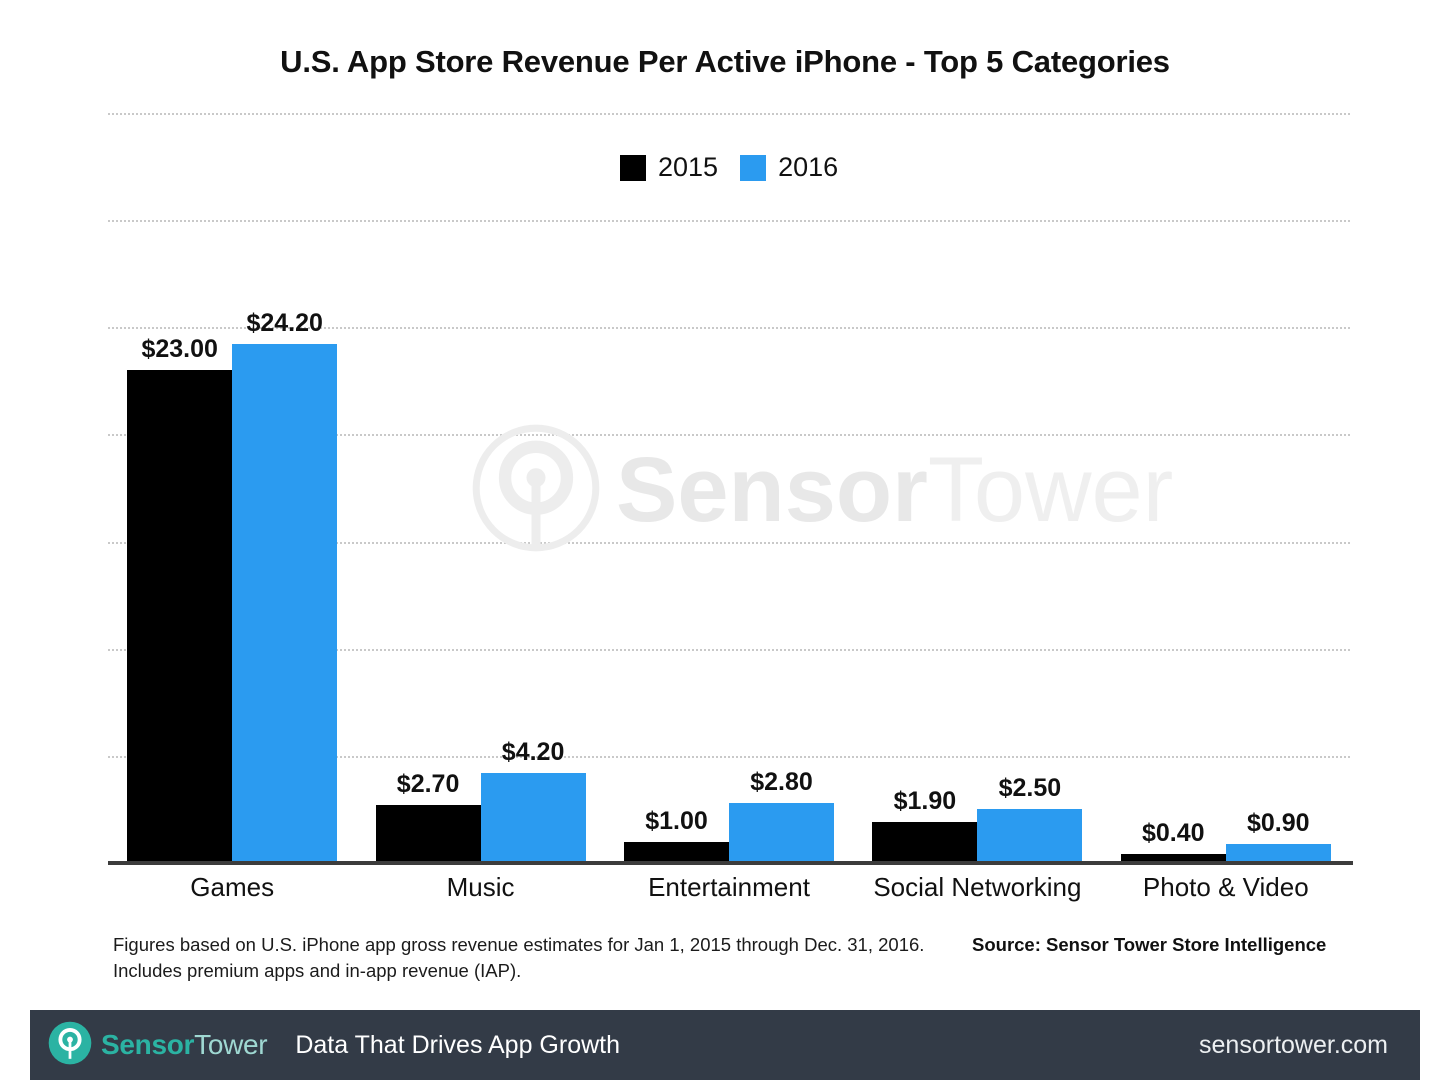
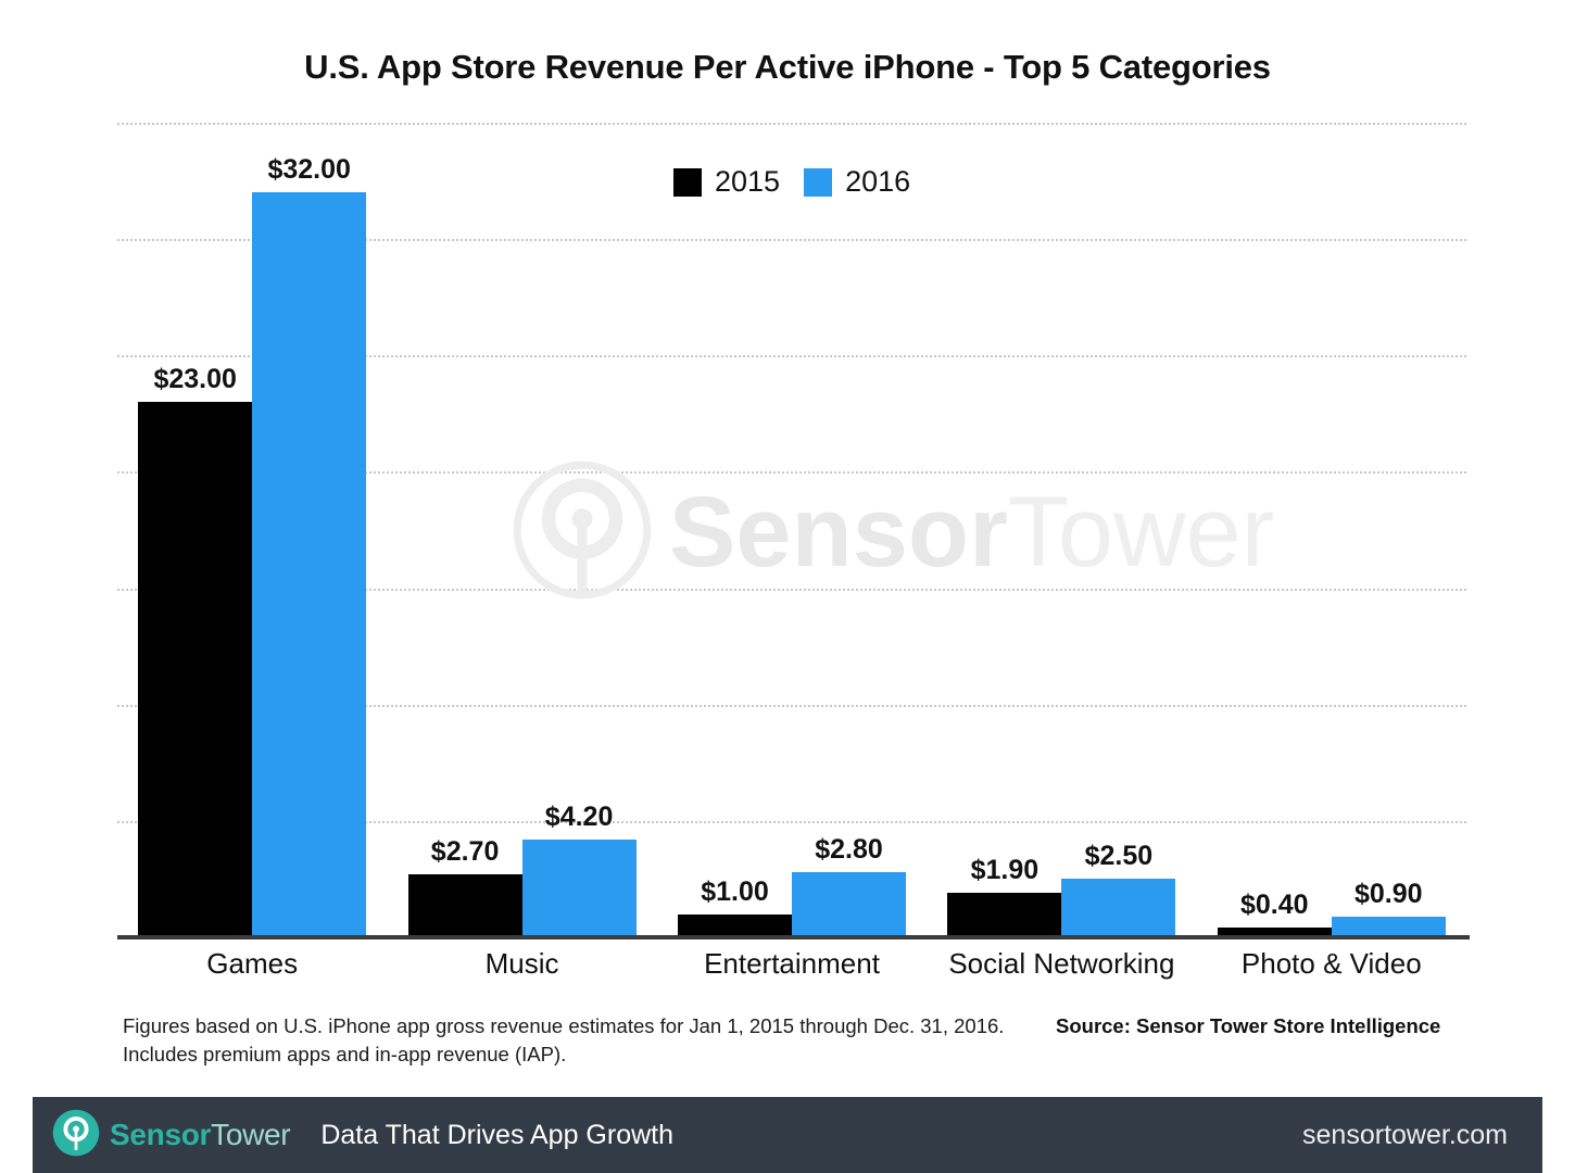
2016/Games: $24.20 -> $32.00
